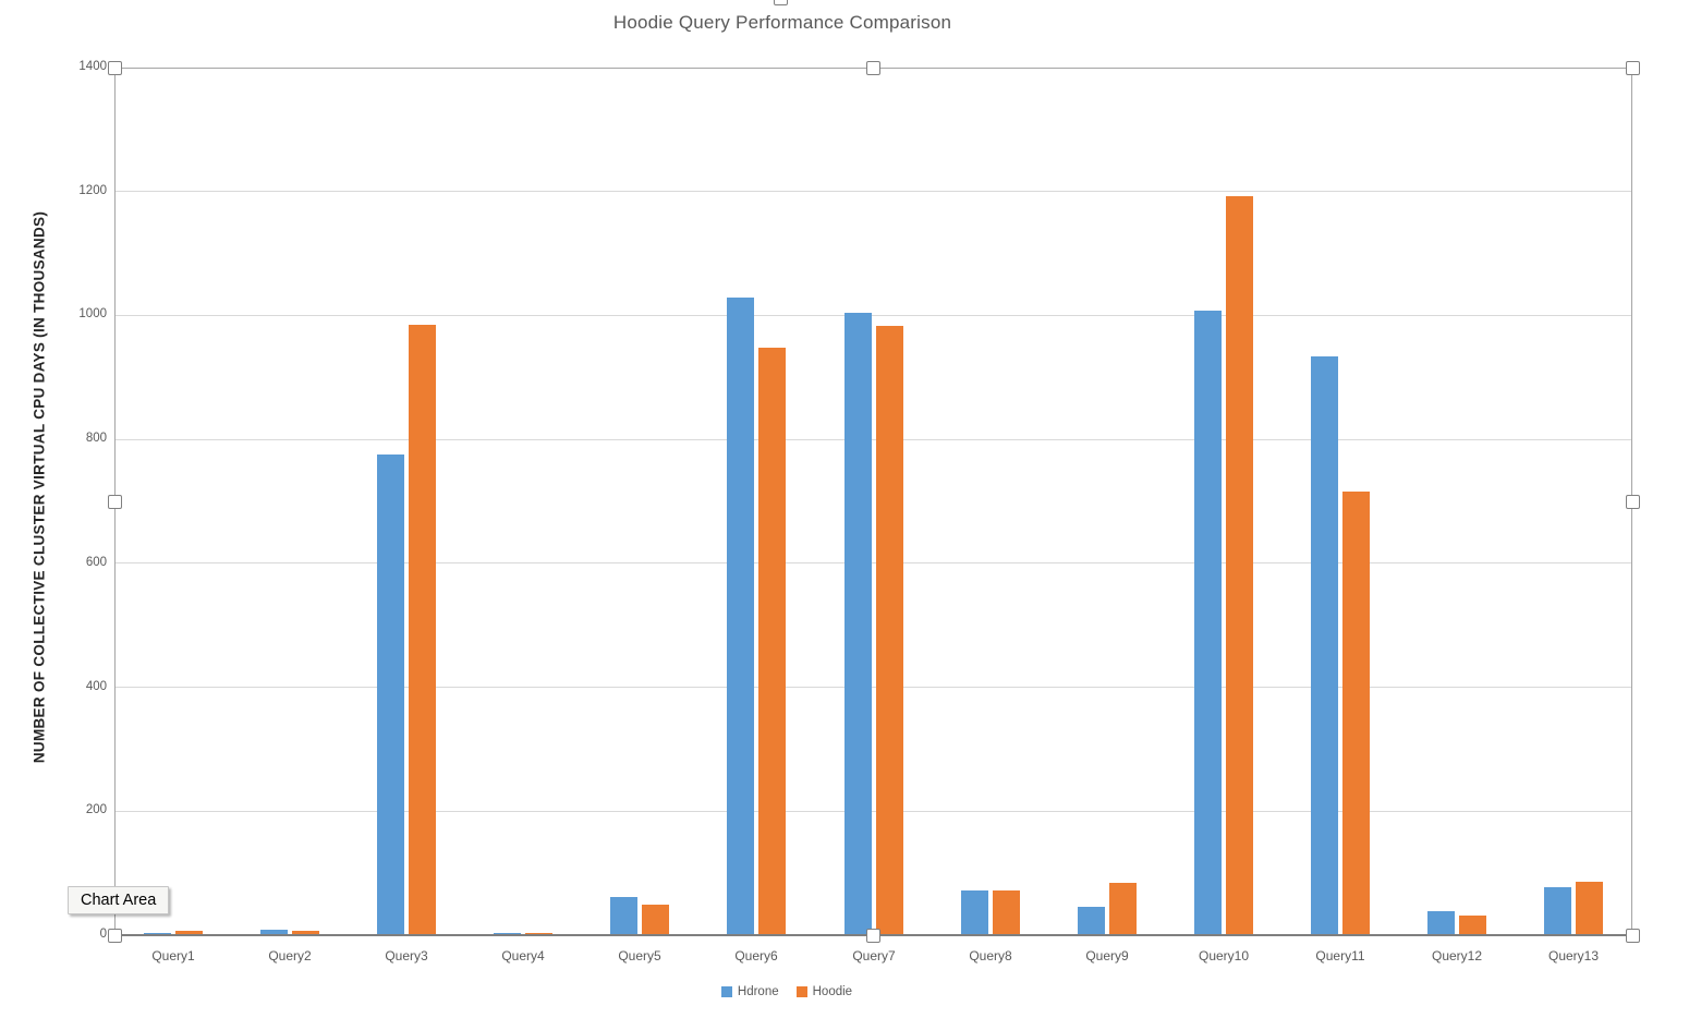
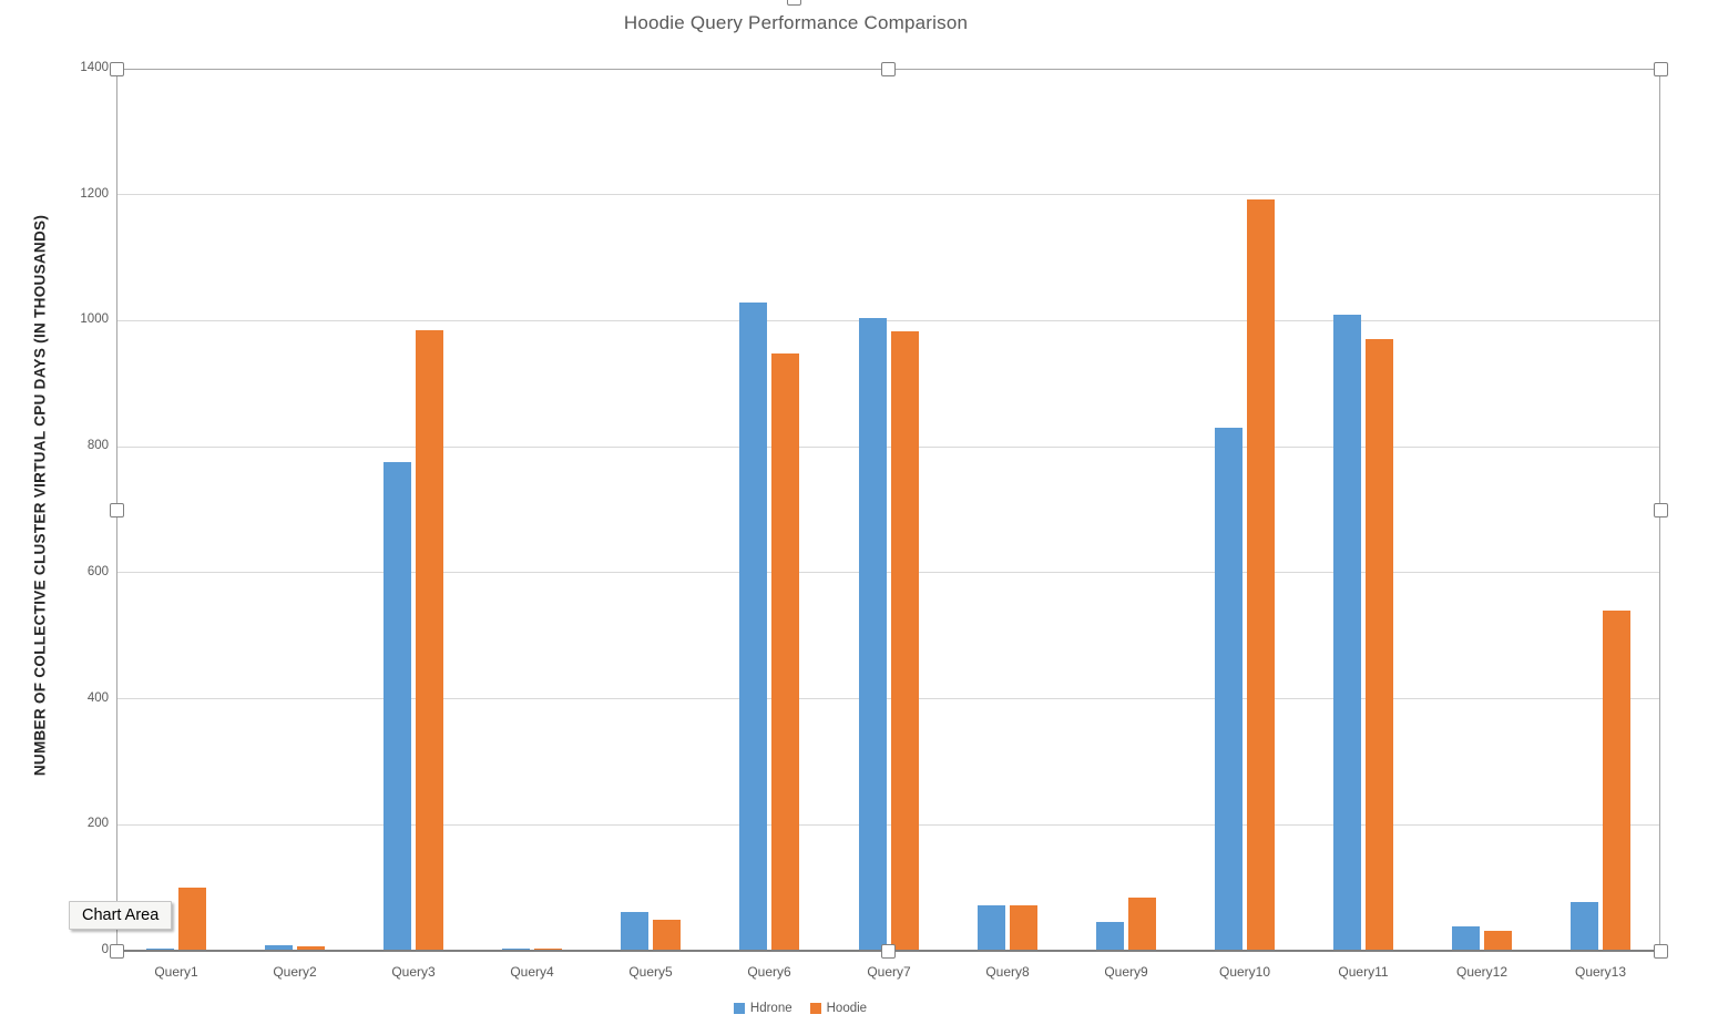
Hoodie/Query1: 10 -> 100
Hdrone/Query10: 1010 -> 830
Hdrone/Query11: 930 -> 1010
Hoodie/Query11: 720 -> 970
Hoodie/Query13: 90 -> 540
